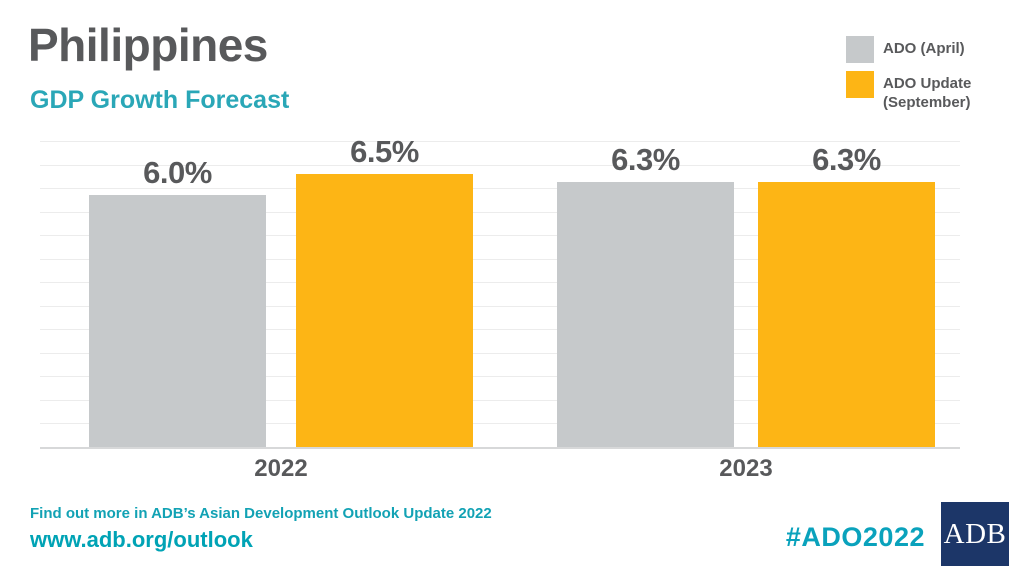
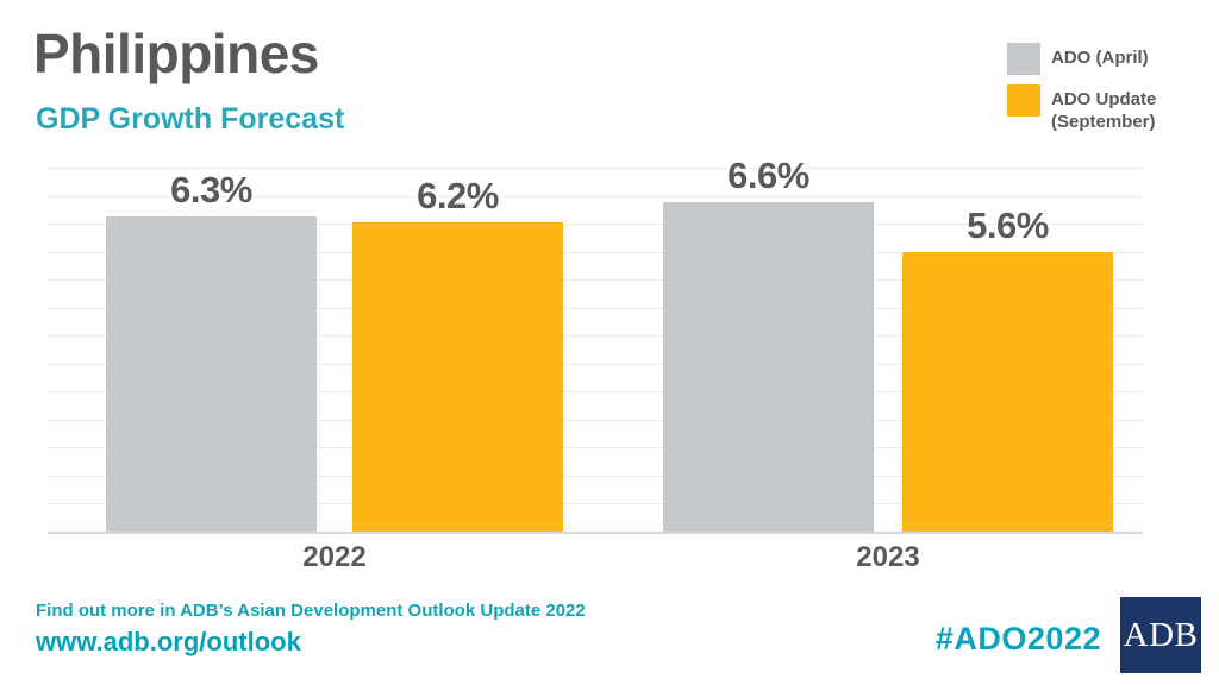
ADO (April)/2022: 6.0% -> 6.3%
ADO Update (September)/2022: 6.5% -> 6.2%
ADO (April)/2023: 6.3% -> 6.6%
ADO Update (September)/2023: 6.3% -> 5.6%
